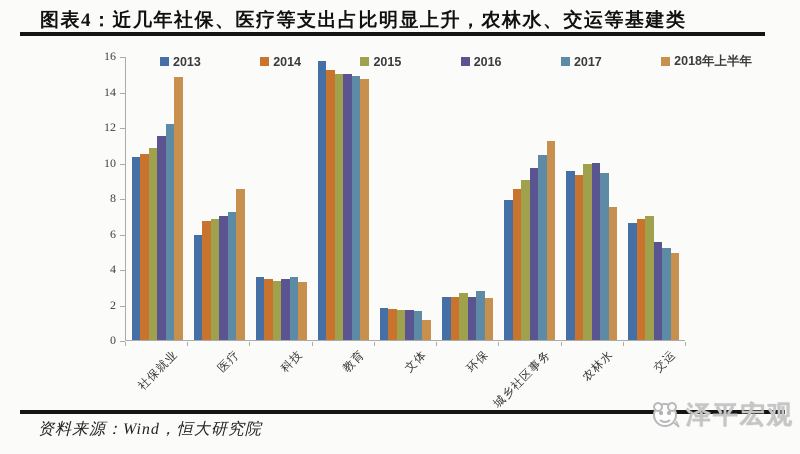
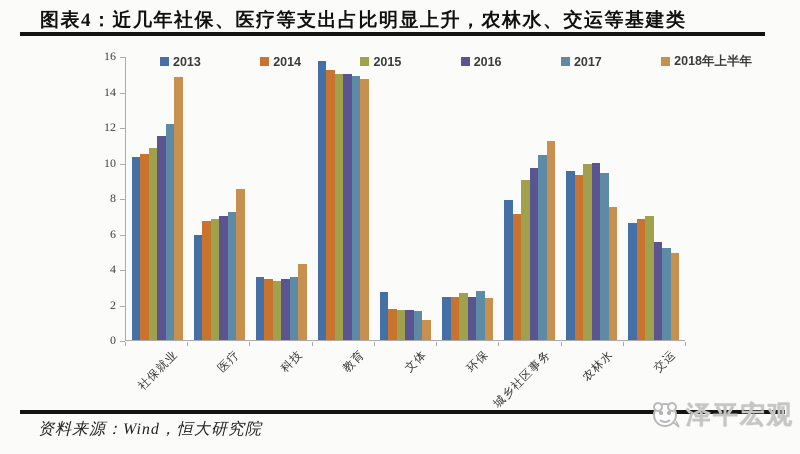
2018年上半年/科技: 3.2 -> 4.3
2013/文体: 1.8 -> 2.7
2014/城乡社区事务: 8.5 -> 7.1
